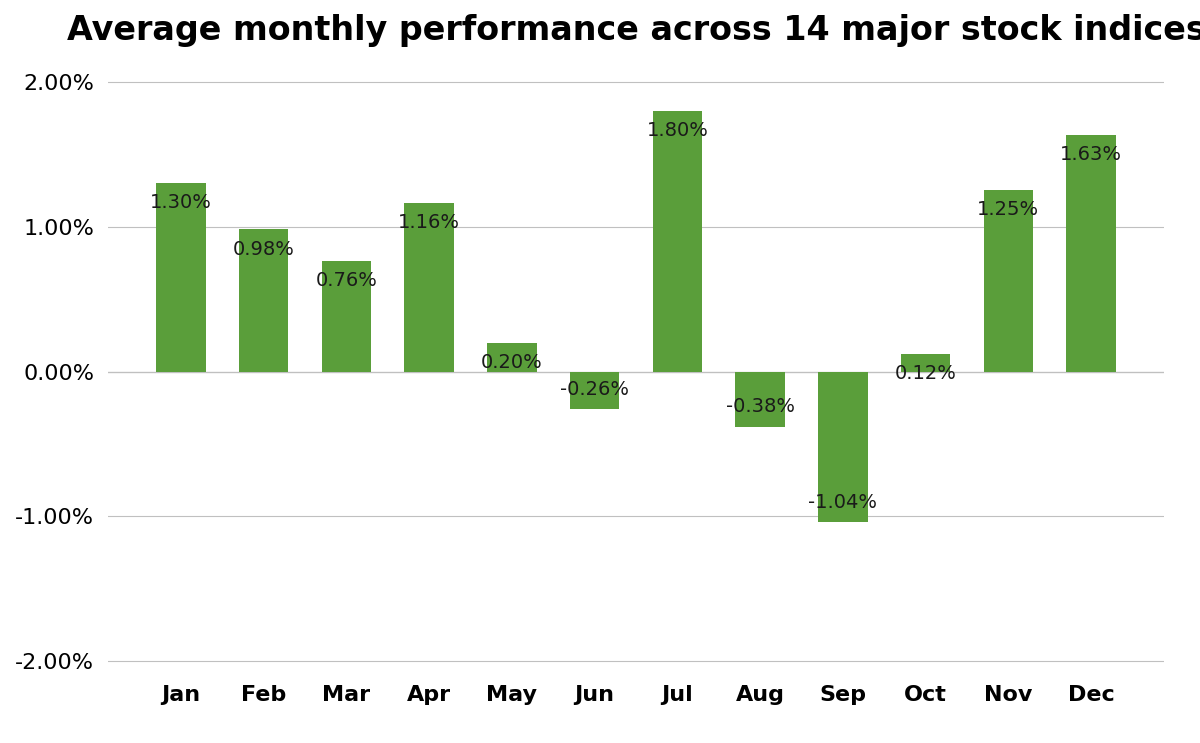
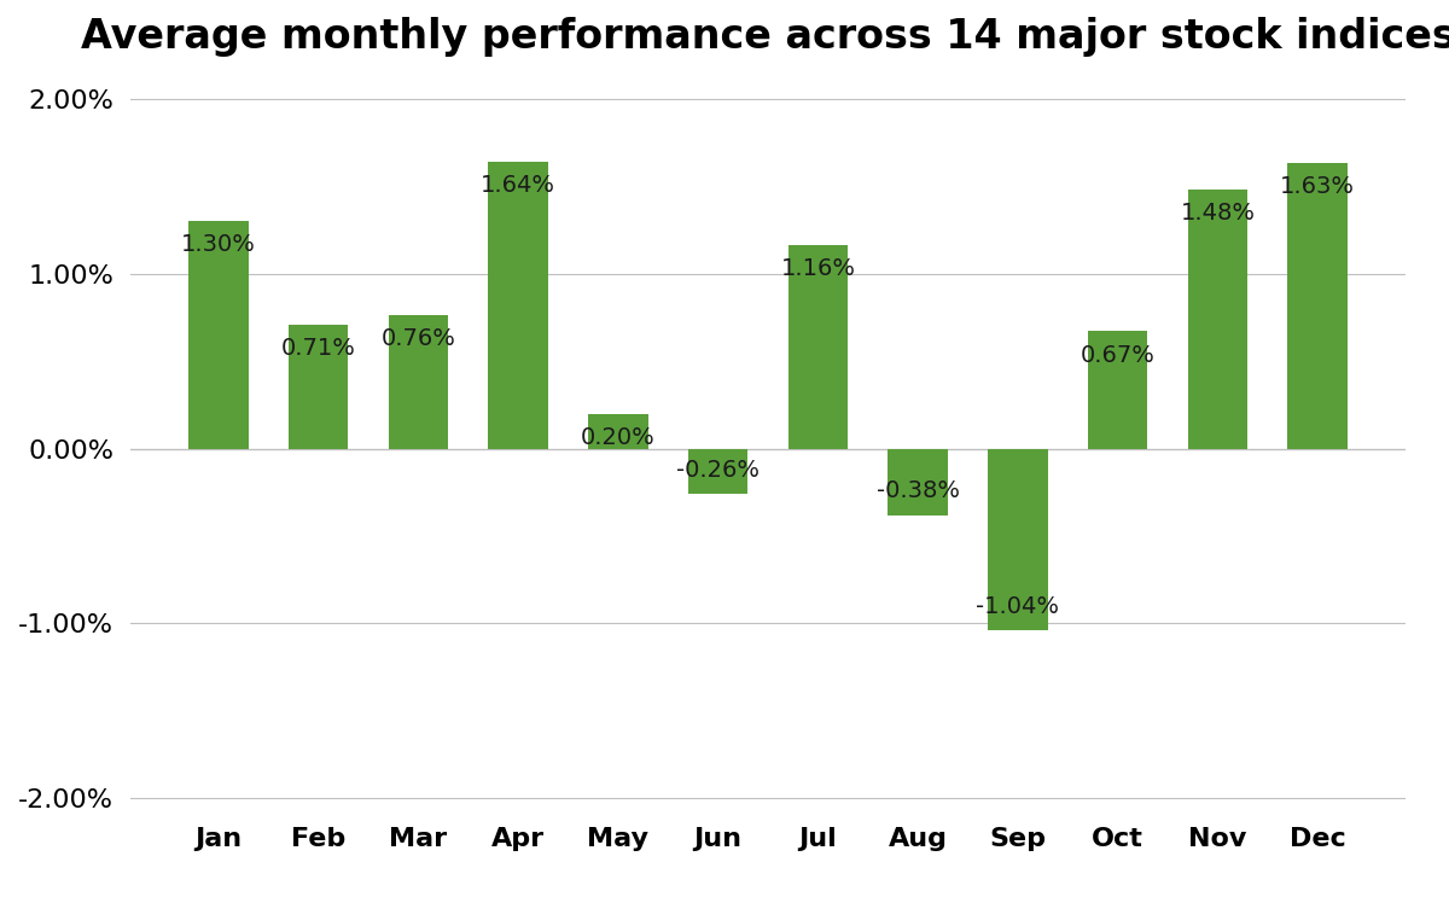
Feb: 0.98% -> 0.71%
Apr: 1.16% -> 1.64%
Jul: 1.80% -> 1.16%
Oct: 0.12% -> 0.67%
Nov: 1.25% -> 1.48%
